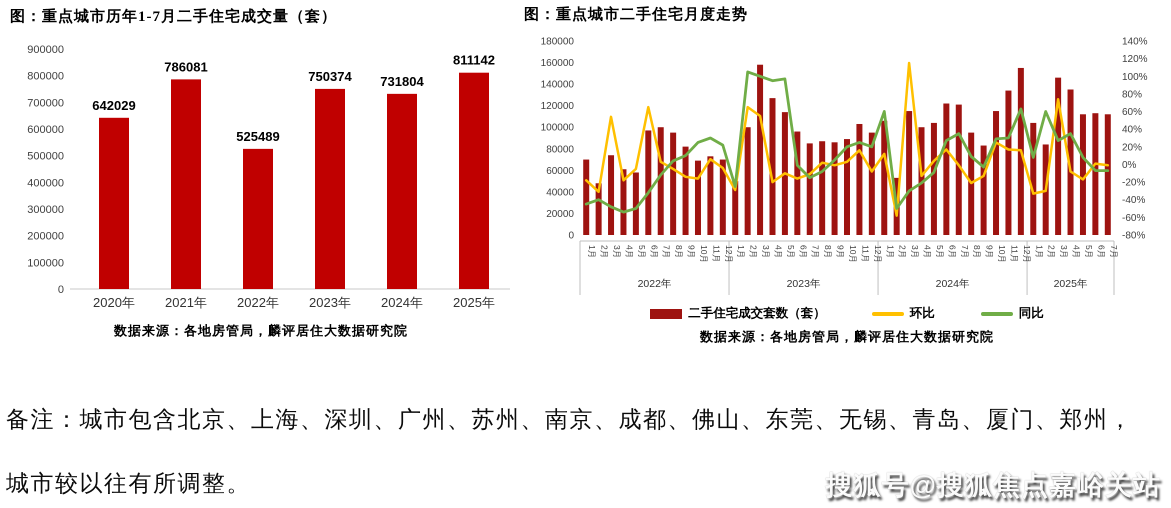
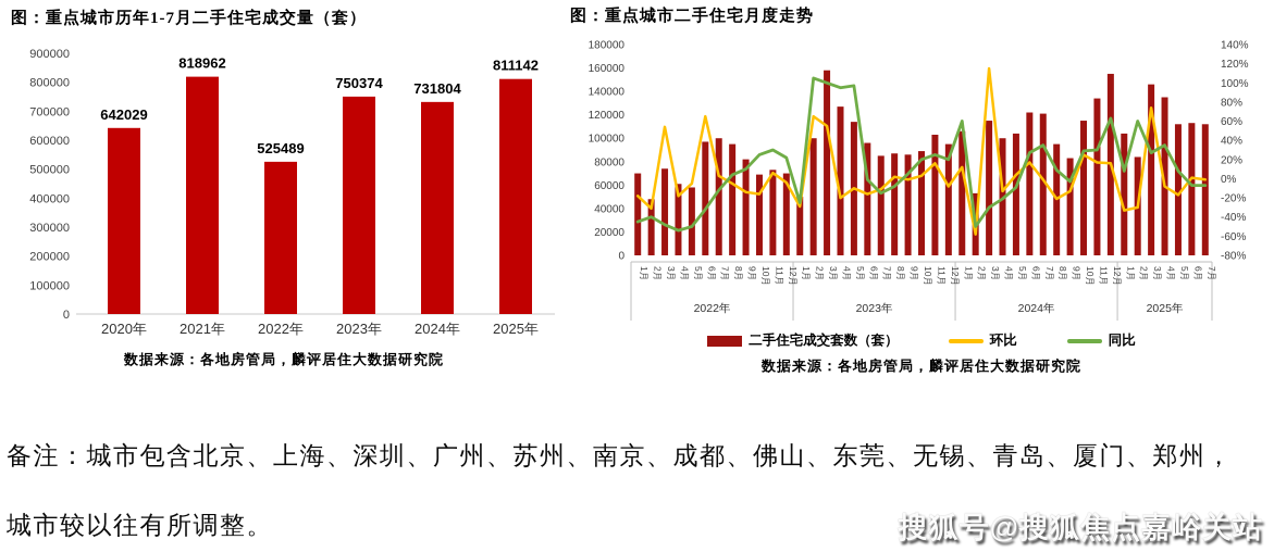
图：重点城市历年1-7月二手住宅成交量（套）/2021年: 786081 -> 818962
